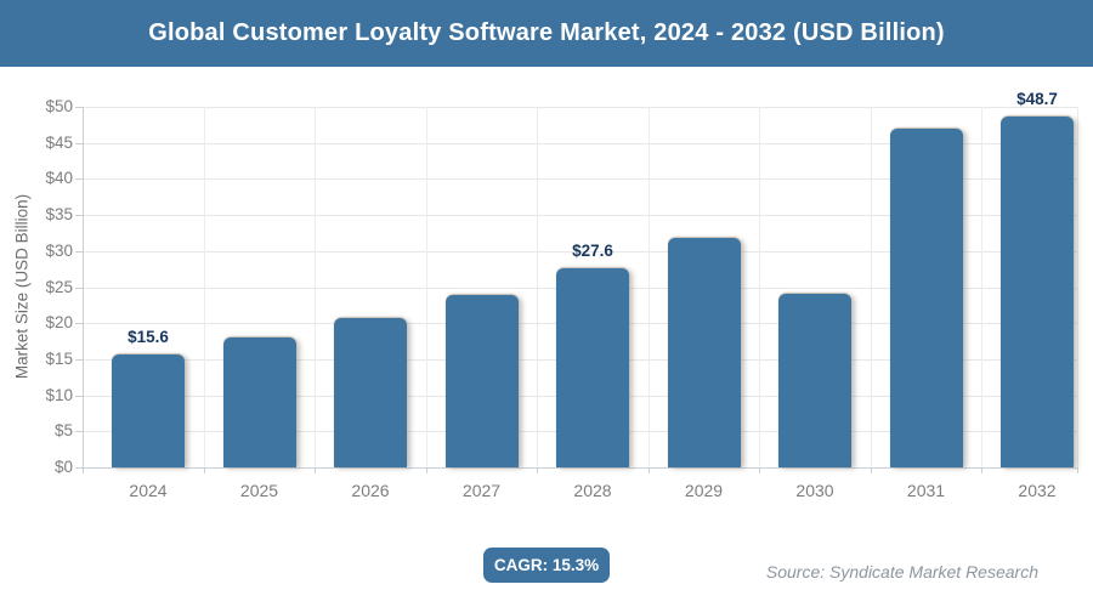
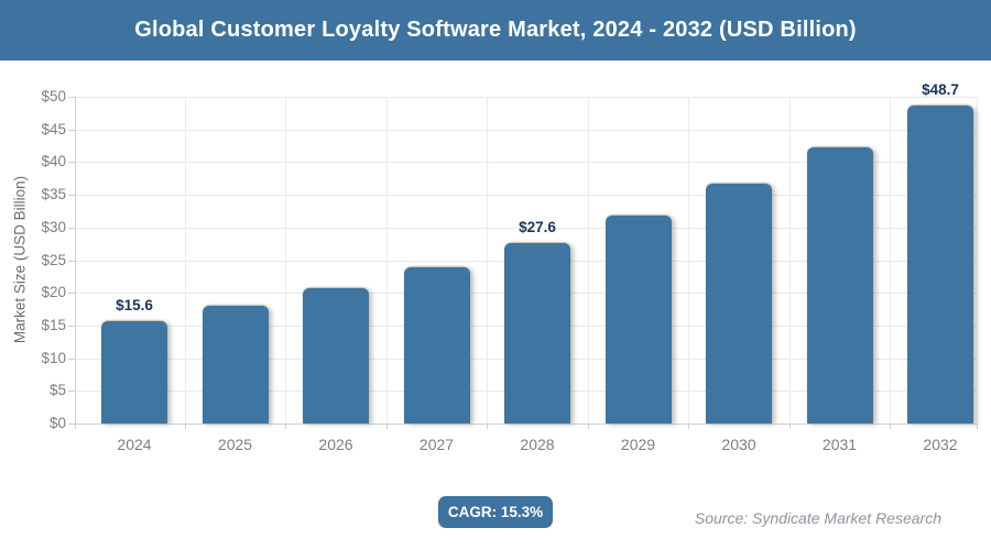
2030: $24 -> $37
2031: $47 -> $42
